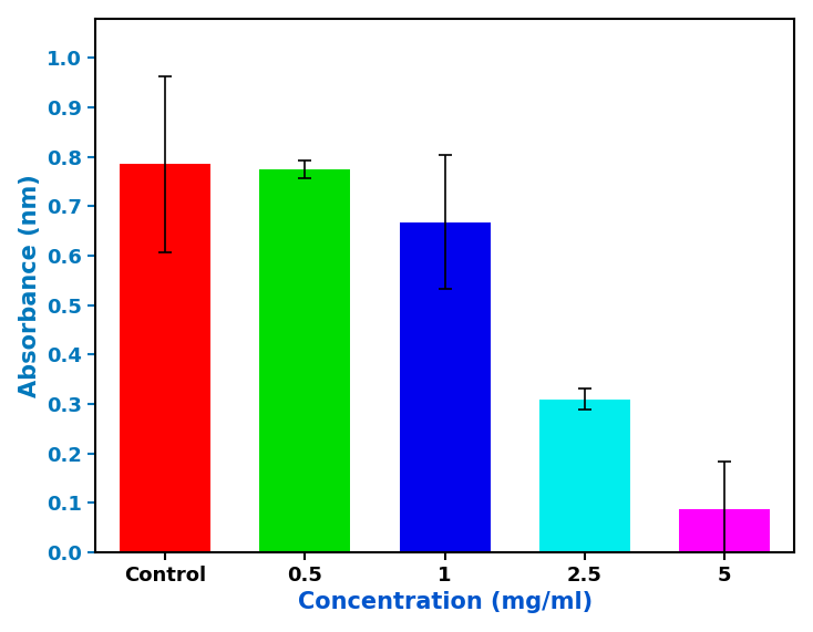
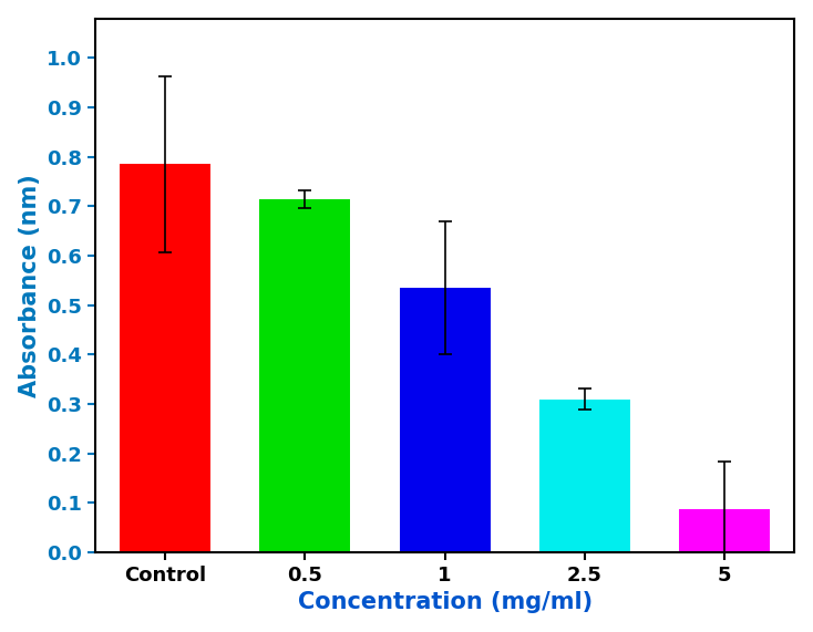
0.5: 0.775 -> 0.715
1: 0.668 -> 0.535
